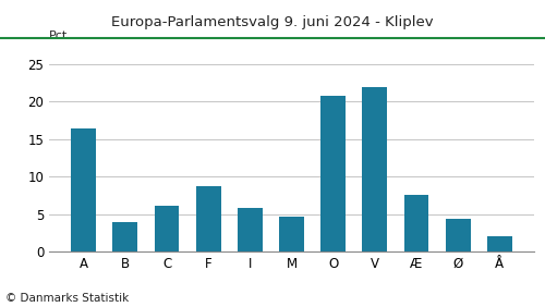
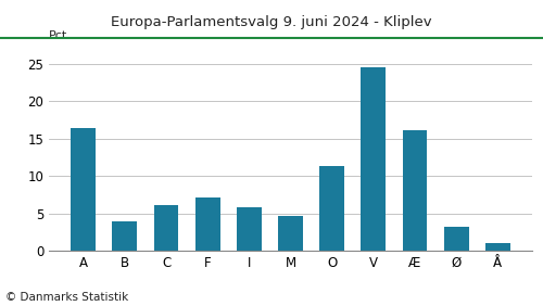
F: 8.8 -> 7.1
O: 20.8 -> 11.3
V: 22.0 -> 24.6
Æ: 7.6 -> 16.1
Ø: 4.4 -> 3.2
Å: 2.0 -> 1.0
